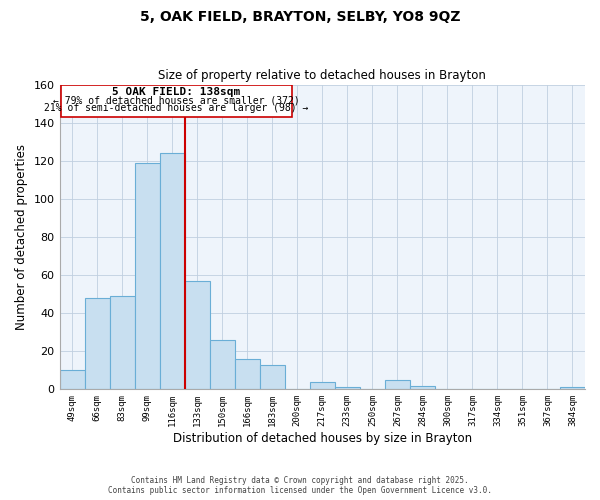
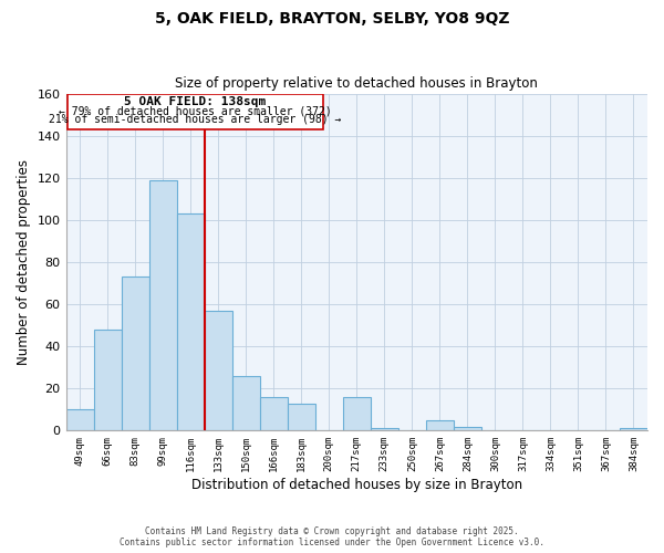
83sqm: 49 -> 73
116sqm: 124 -> 103
217sqm: 4 -> 16
